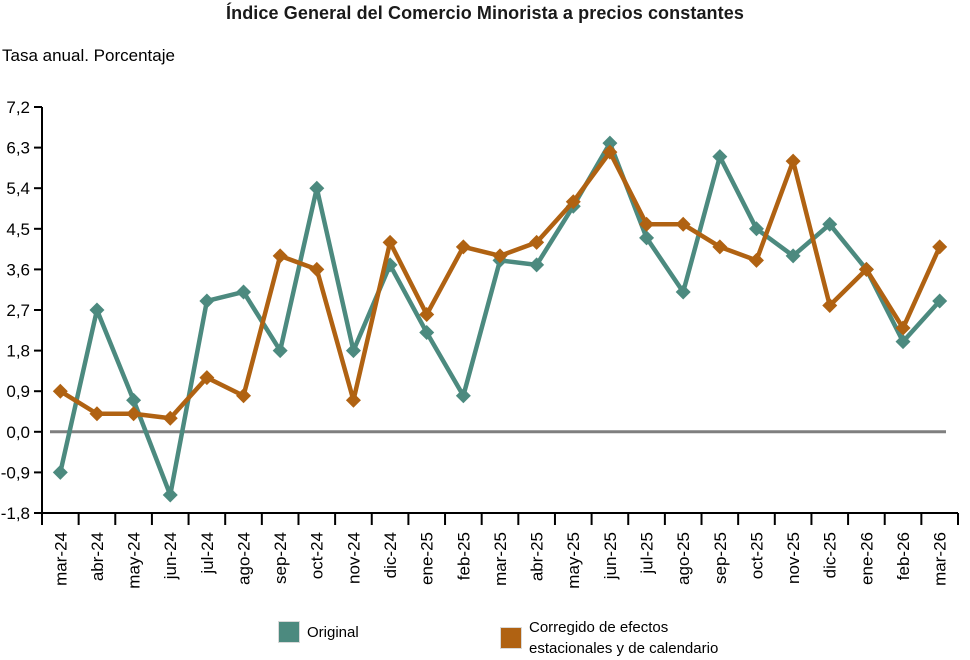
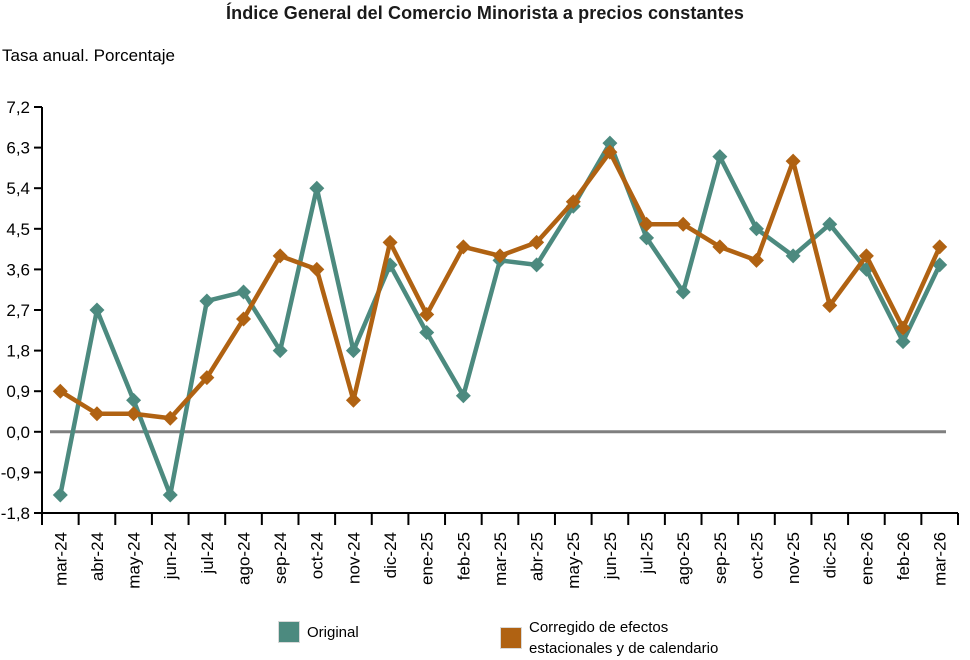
Original/mar-24: -0,9 -> -1,4
Corregido de efectos estacionales y de calendario/ago-24: 0,8 -> 2,5
Corregido de efectos estacionales y de calendario/ene-26: 3,6 -> 3,9
Original/mar-26: 2,9 -> 3,7
